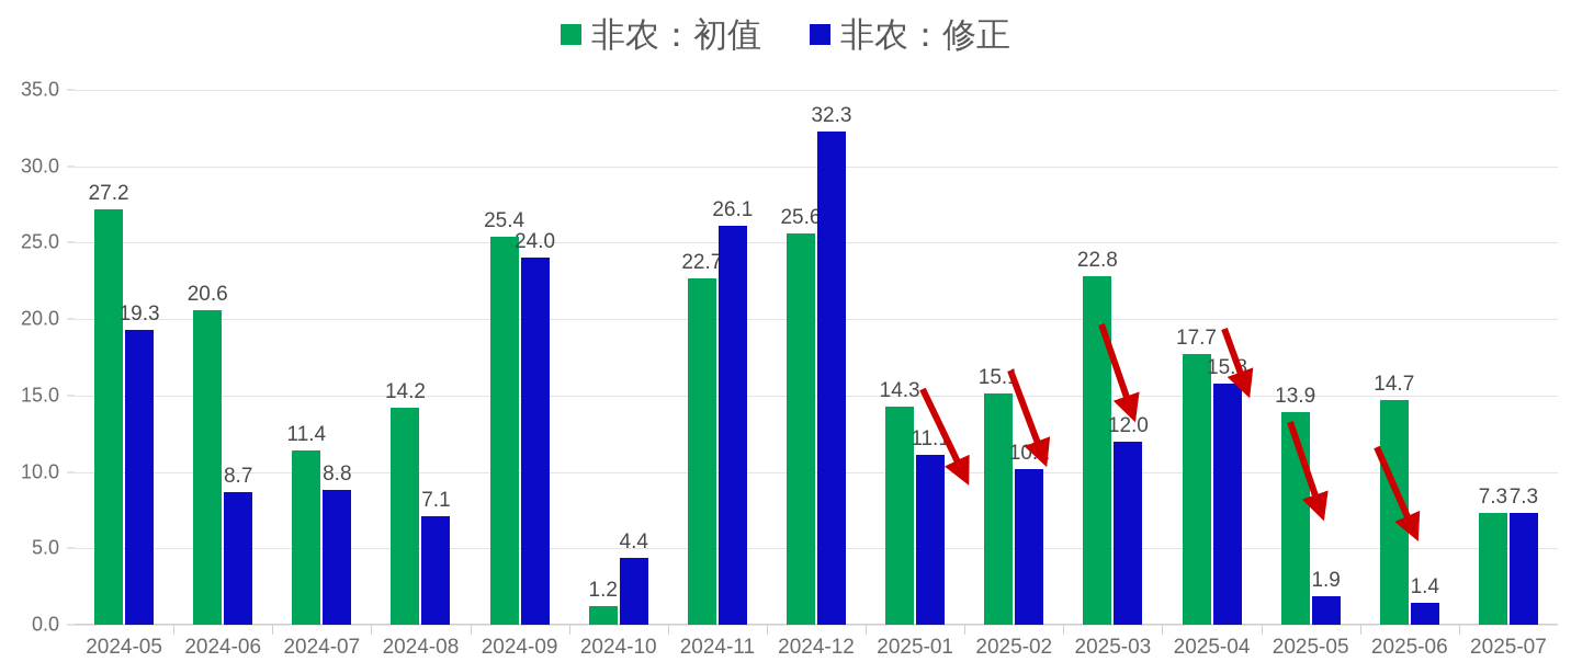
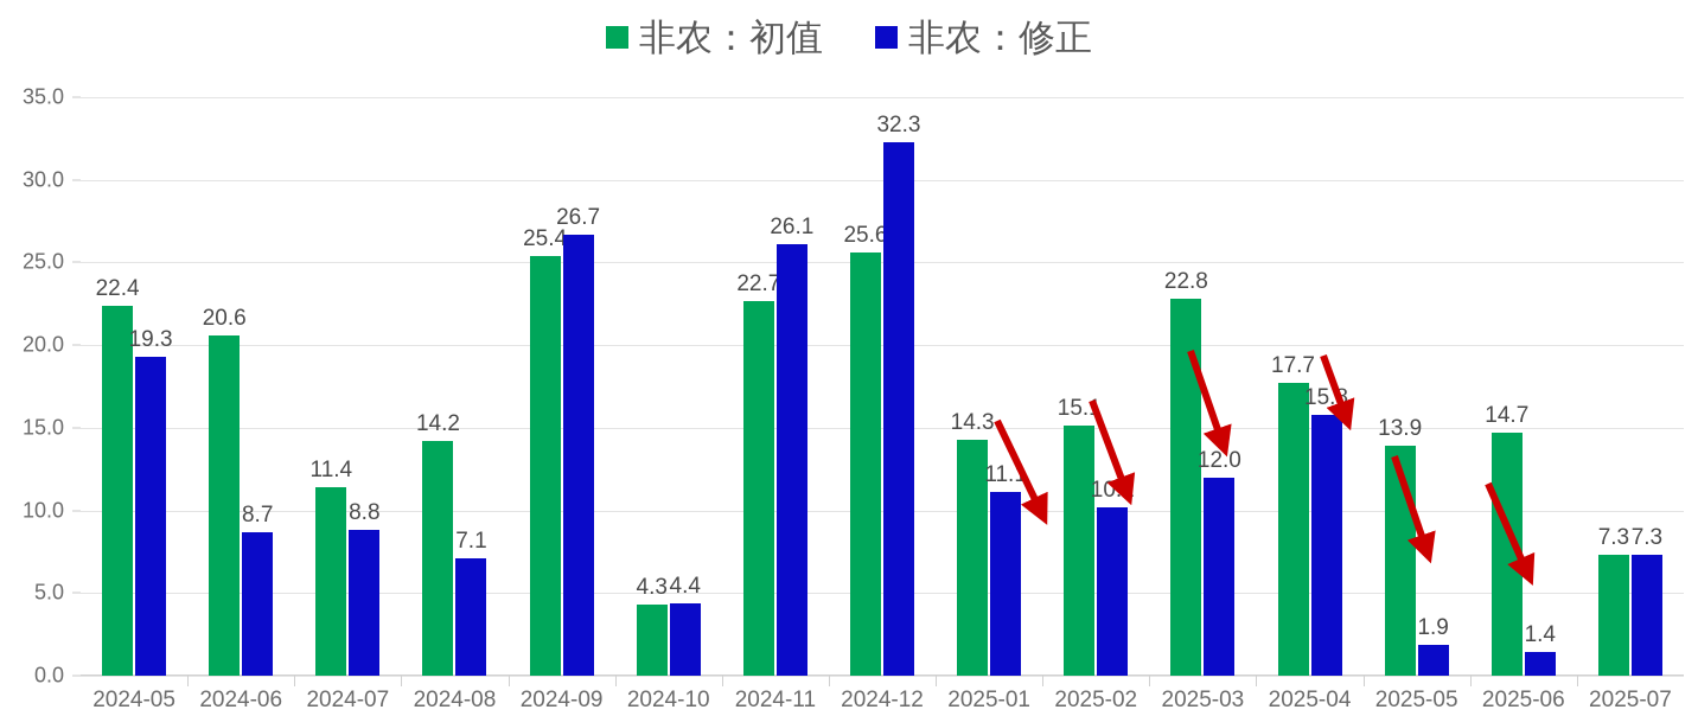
非农：初值/2024-05: 27.2 -> 22.4
非农：修正/2024-09: 24.0 -> 26.7
非农：初值/2024-10: 1.2 -> 4.3
